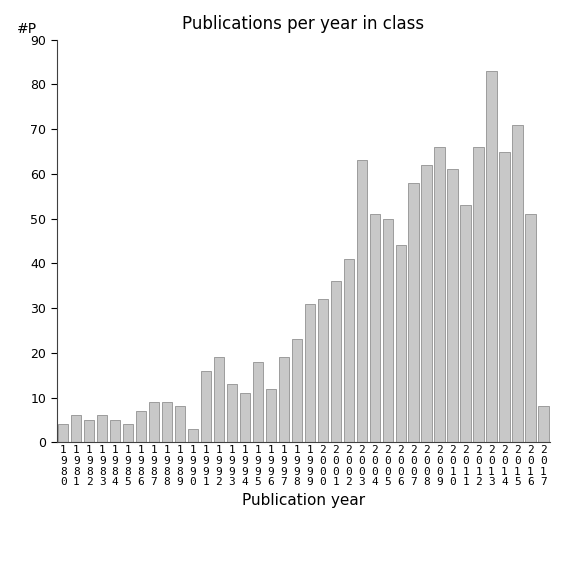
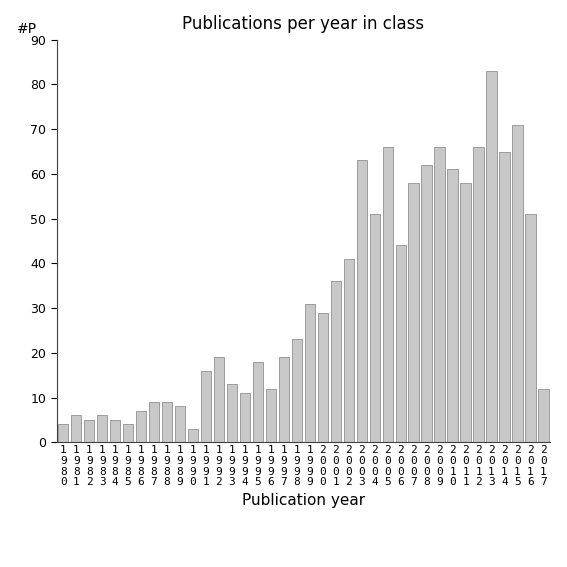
2 0 0 0: 32 -> 29
2 0 0 5: 50 -> 66
2 0 1 1: 53 -> 58
2 0 1 7: 8 -> 12
